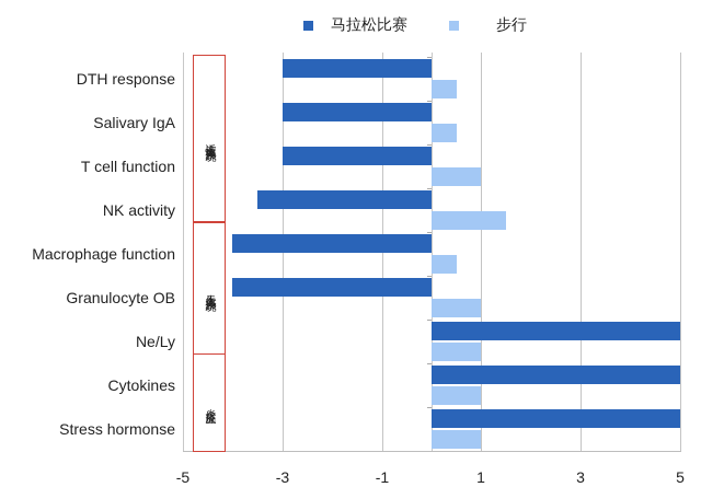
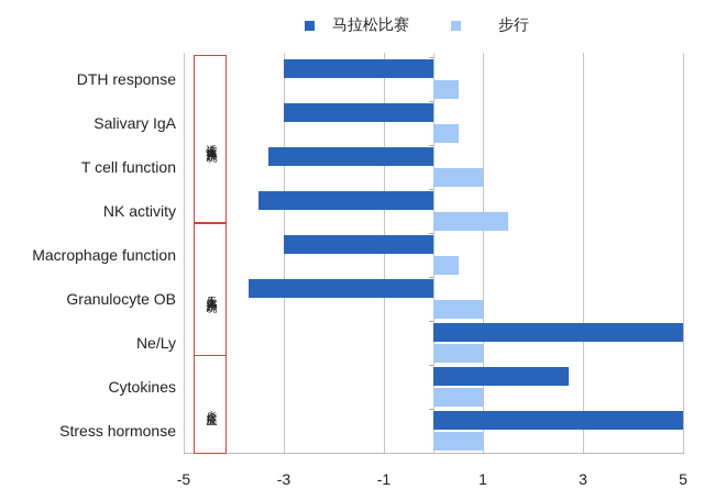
马拉松比赛/T cell function: -3.0 -> -3.3
马拉松比赛/Macrophage function: -4.0 -> -3.0
马拉松比赛/Granulocyte OB: -4.0 -> -3.7
马拉松比赛/Cytokines: 5.0 -> 2.7
